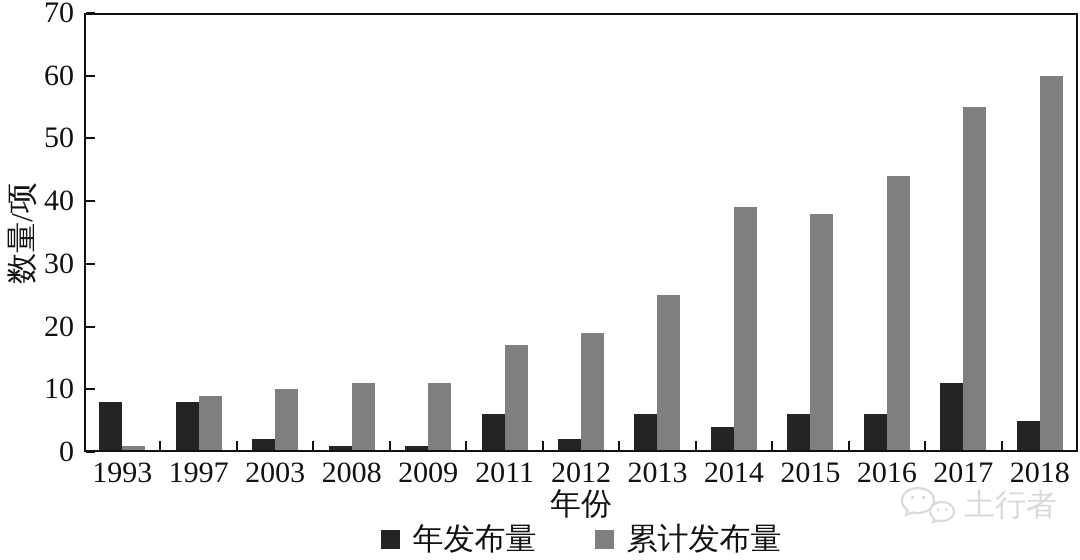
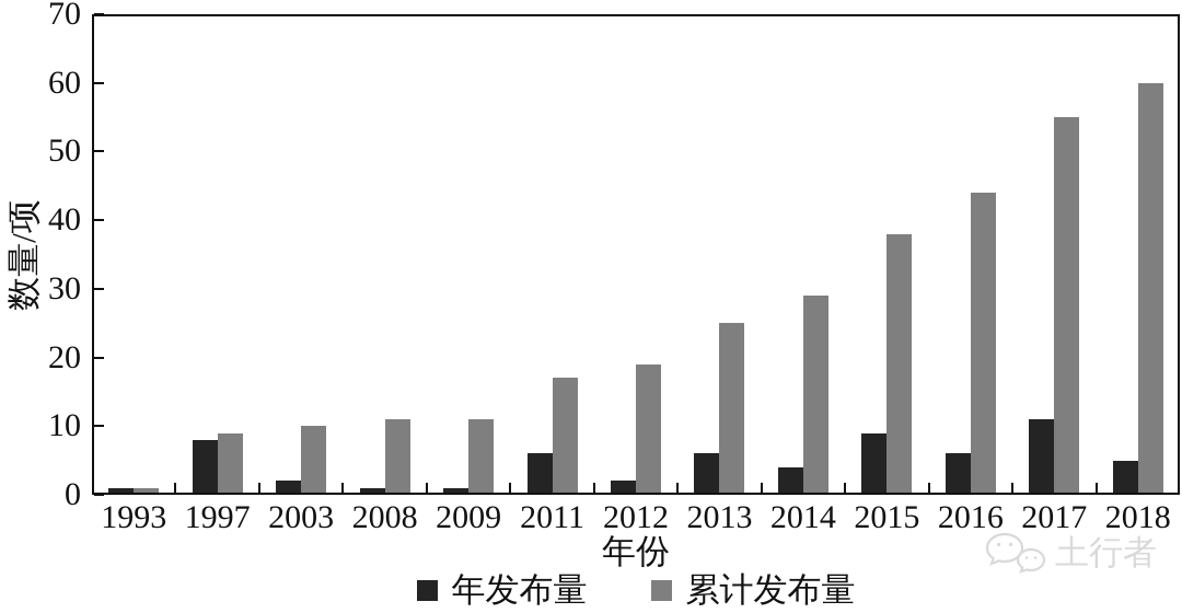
年发布量/1993: 8 -> 1
累计发布量/2014: 39 -> 29
年发布量/2015: 6 -> 9
